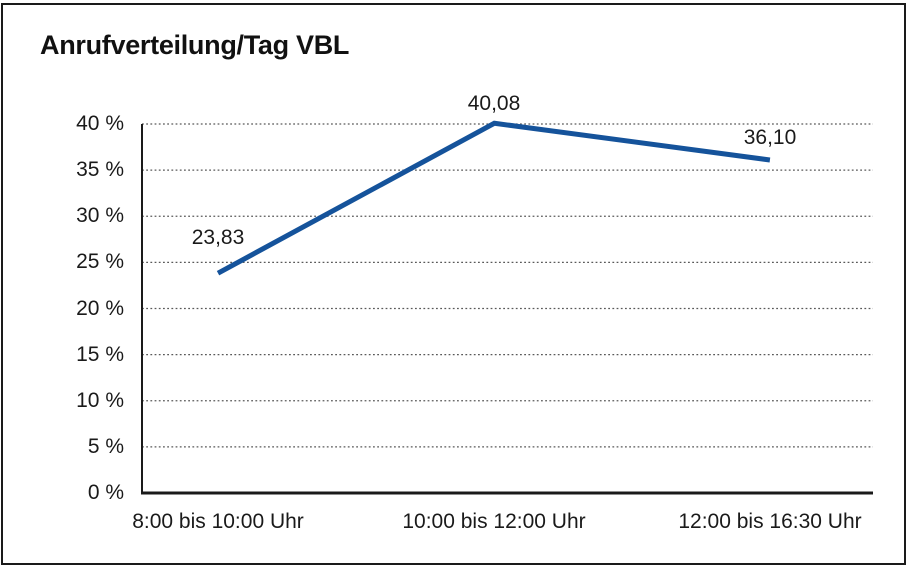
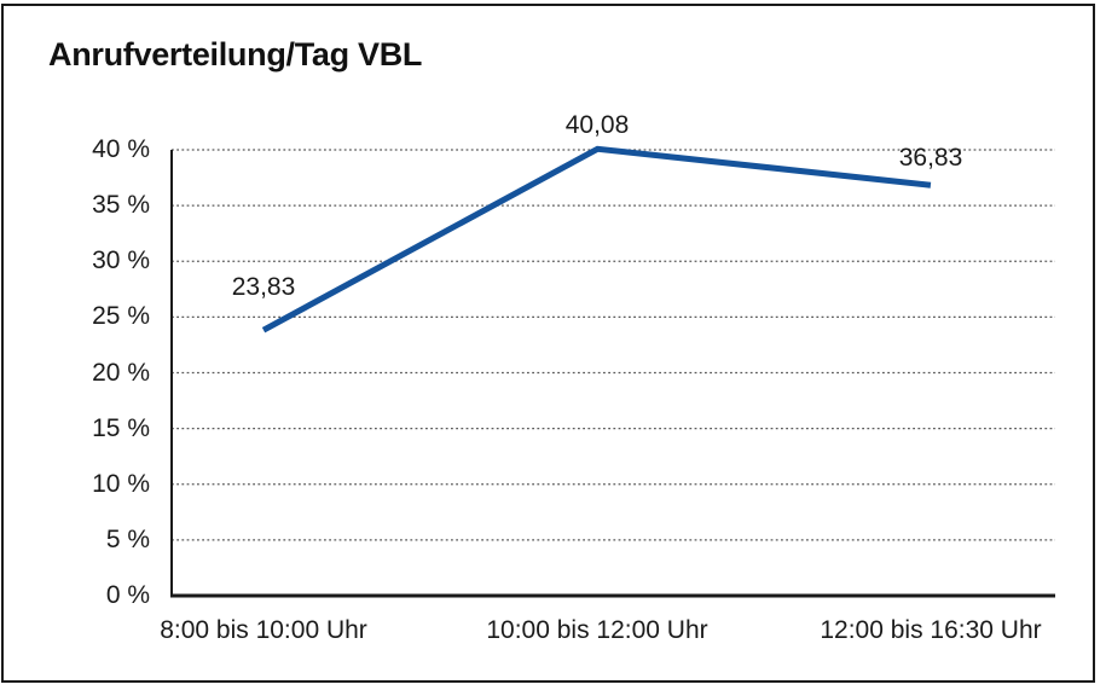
12:00 bis 16:30 Uhr: 36,10 -> 36,83
